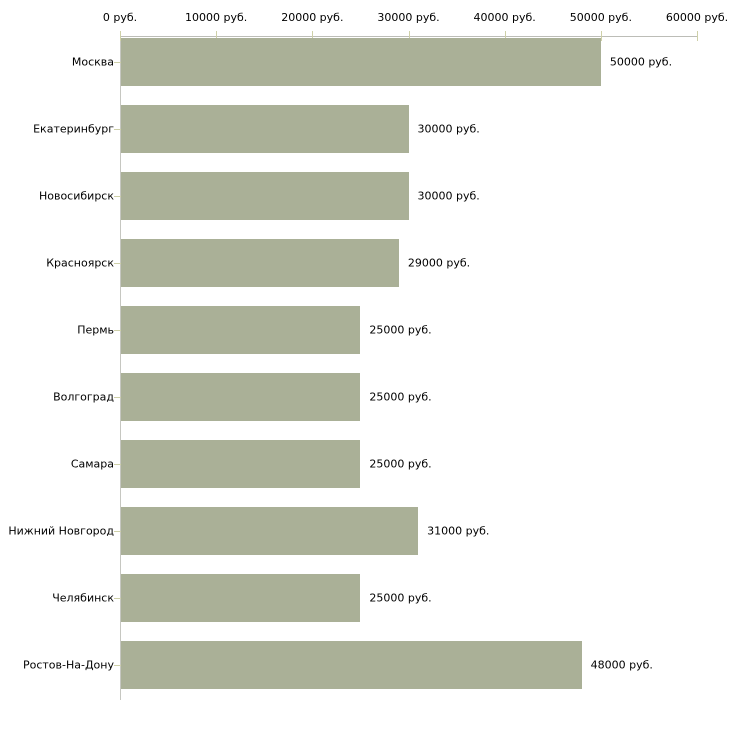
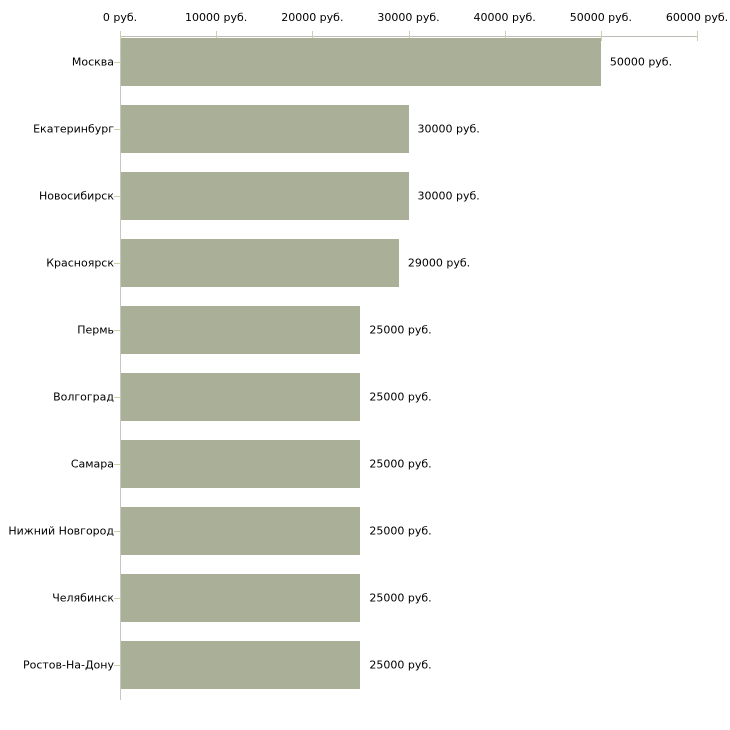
Нижний Новгород: 31000 -> 25000
Ростов-На-Дону: 48000 -> 25000
